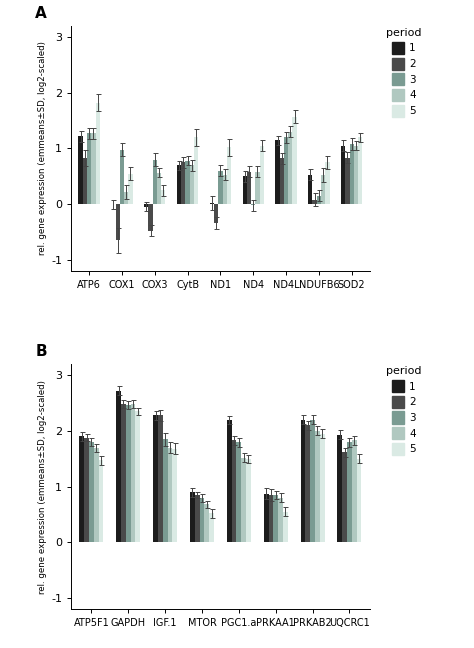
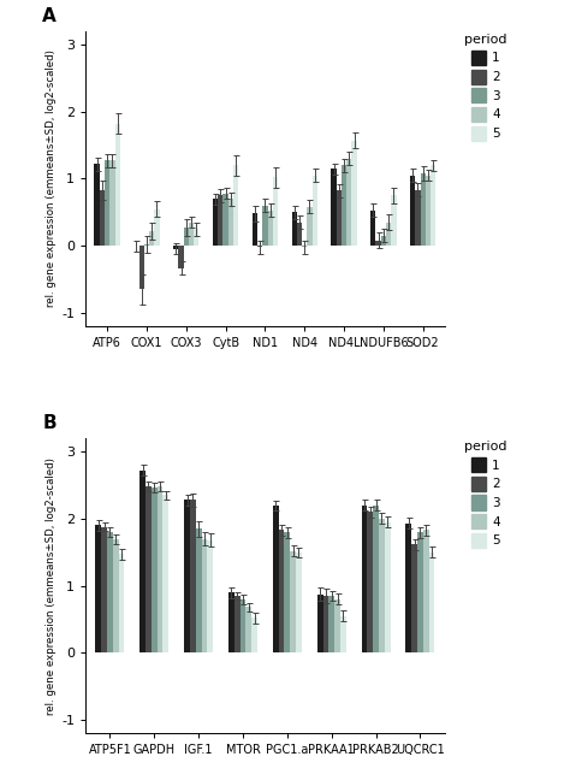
3/COX1: 0.98 -> 0.02
2/COX3: -0.48 -> -0.33
3/COX3: 0.80 -> 0.27
4/COX3: 0.56 -> 0.35
1/ND1: 0.02 -> 0.48
2/ND1: -0.34 -> -0.02
2/ND4: 0.58 -> 0.35
4/NDUFB6: 0.52 -> 0.35
